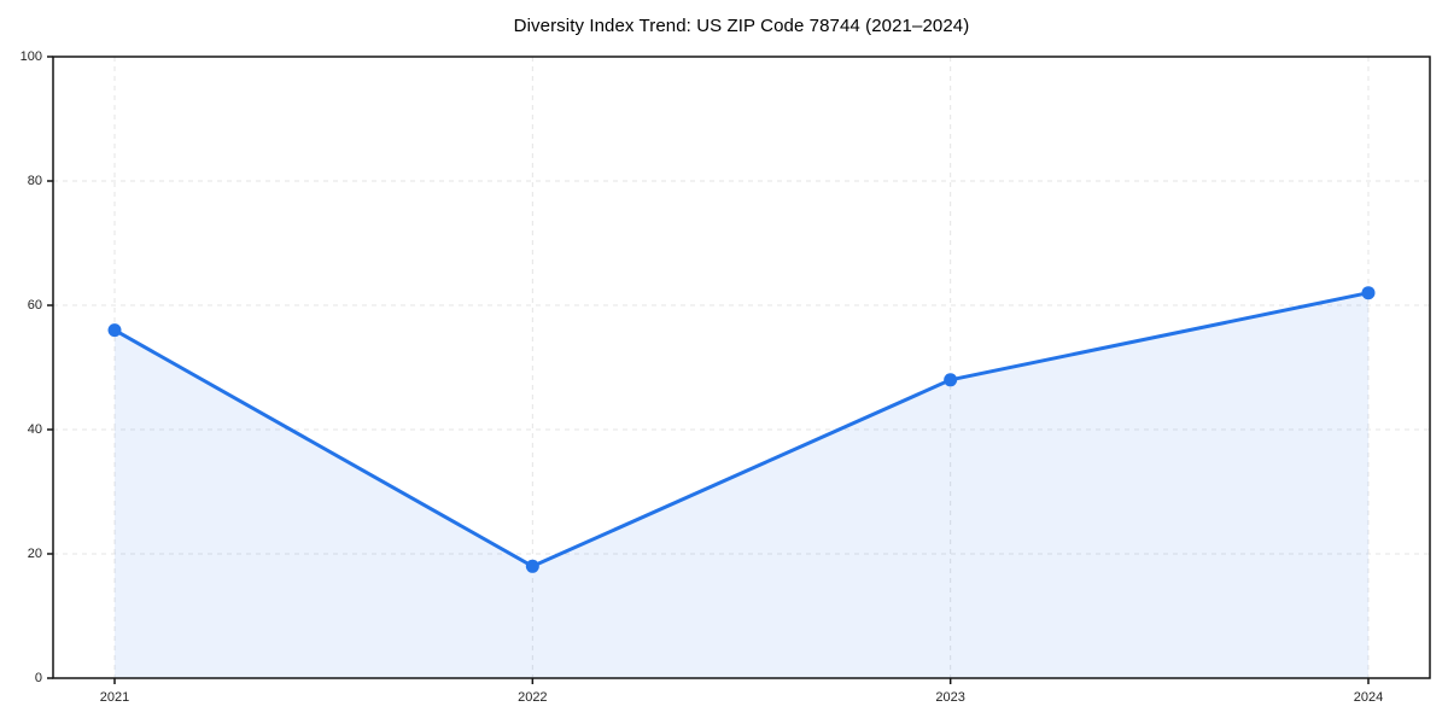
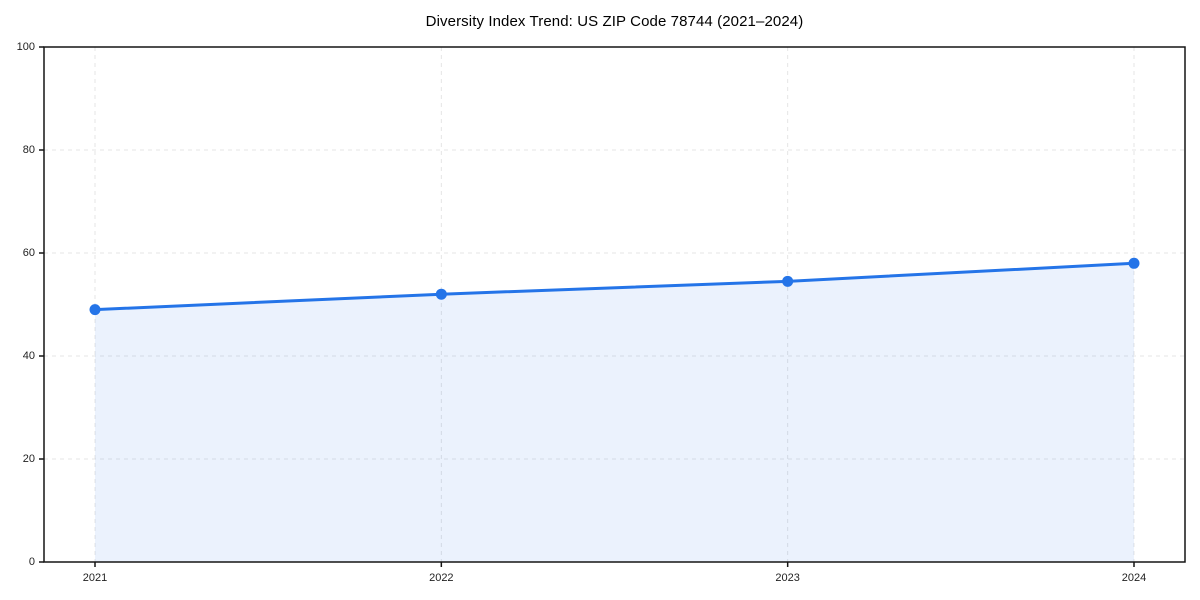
2021: 56 -> 49
2022: 18 -> 52
2023: 48 -> 54
2024: 62 -> 58
